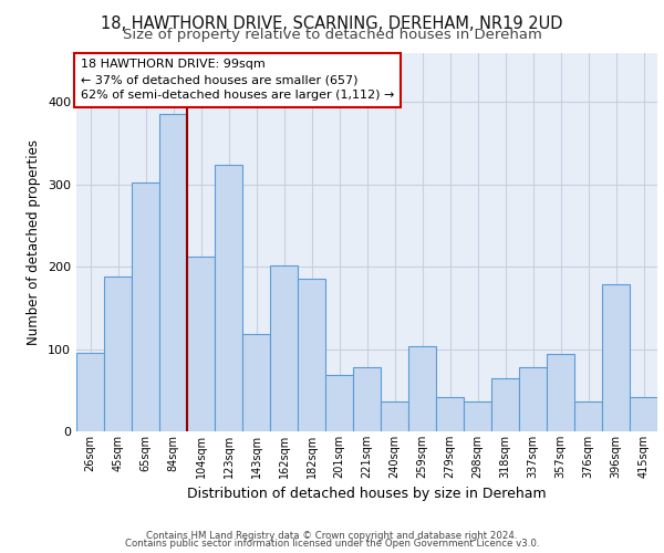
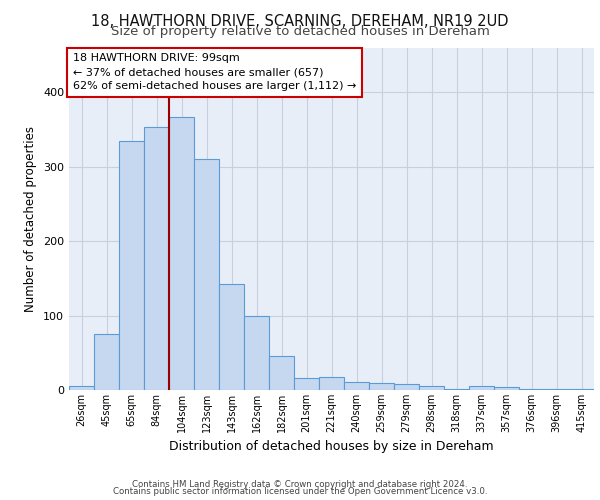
26sqm: 96 -> 5
45sqm: 188 -> 75
65sqm: 302 -> 335
84sqm: 386 -> 353
104sqm: 212 -> 367
123sqm: 324 -> 310
143sqm: 118 -> 143
162sqm: 202 -> 100
182sqm: 186 -> 46
201sqm: 68 -> 16
221sqm: 78 -> 17
240sqm: 36 -> 11
259sqm: 104 -> 9
279sqm: 42 -> 8
298sqm: 36 -> 6
318sqm: 64 -> 2
337sqm: 78 -> 5
357sqm: 94 -> 4
376sqm: 36 -> 2
396sqm: 178 -> 1
415sqm: 42 -> 2
